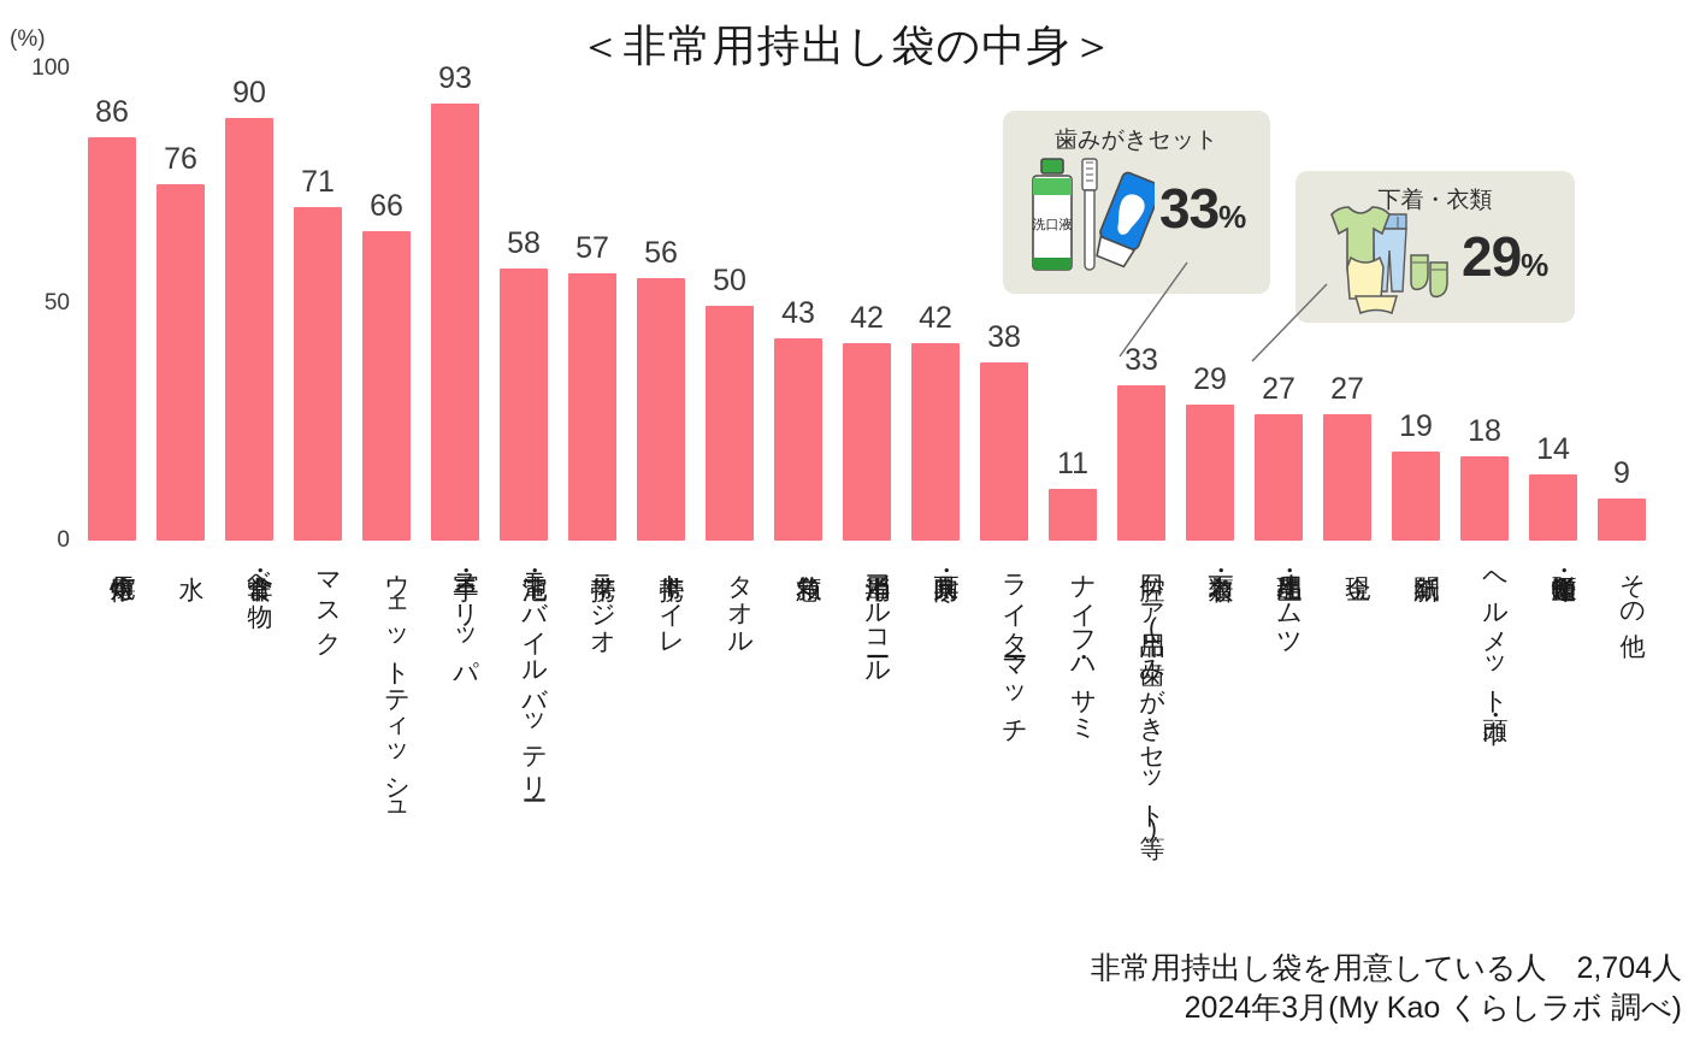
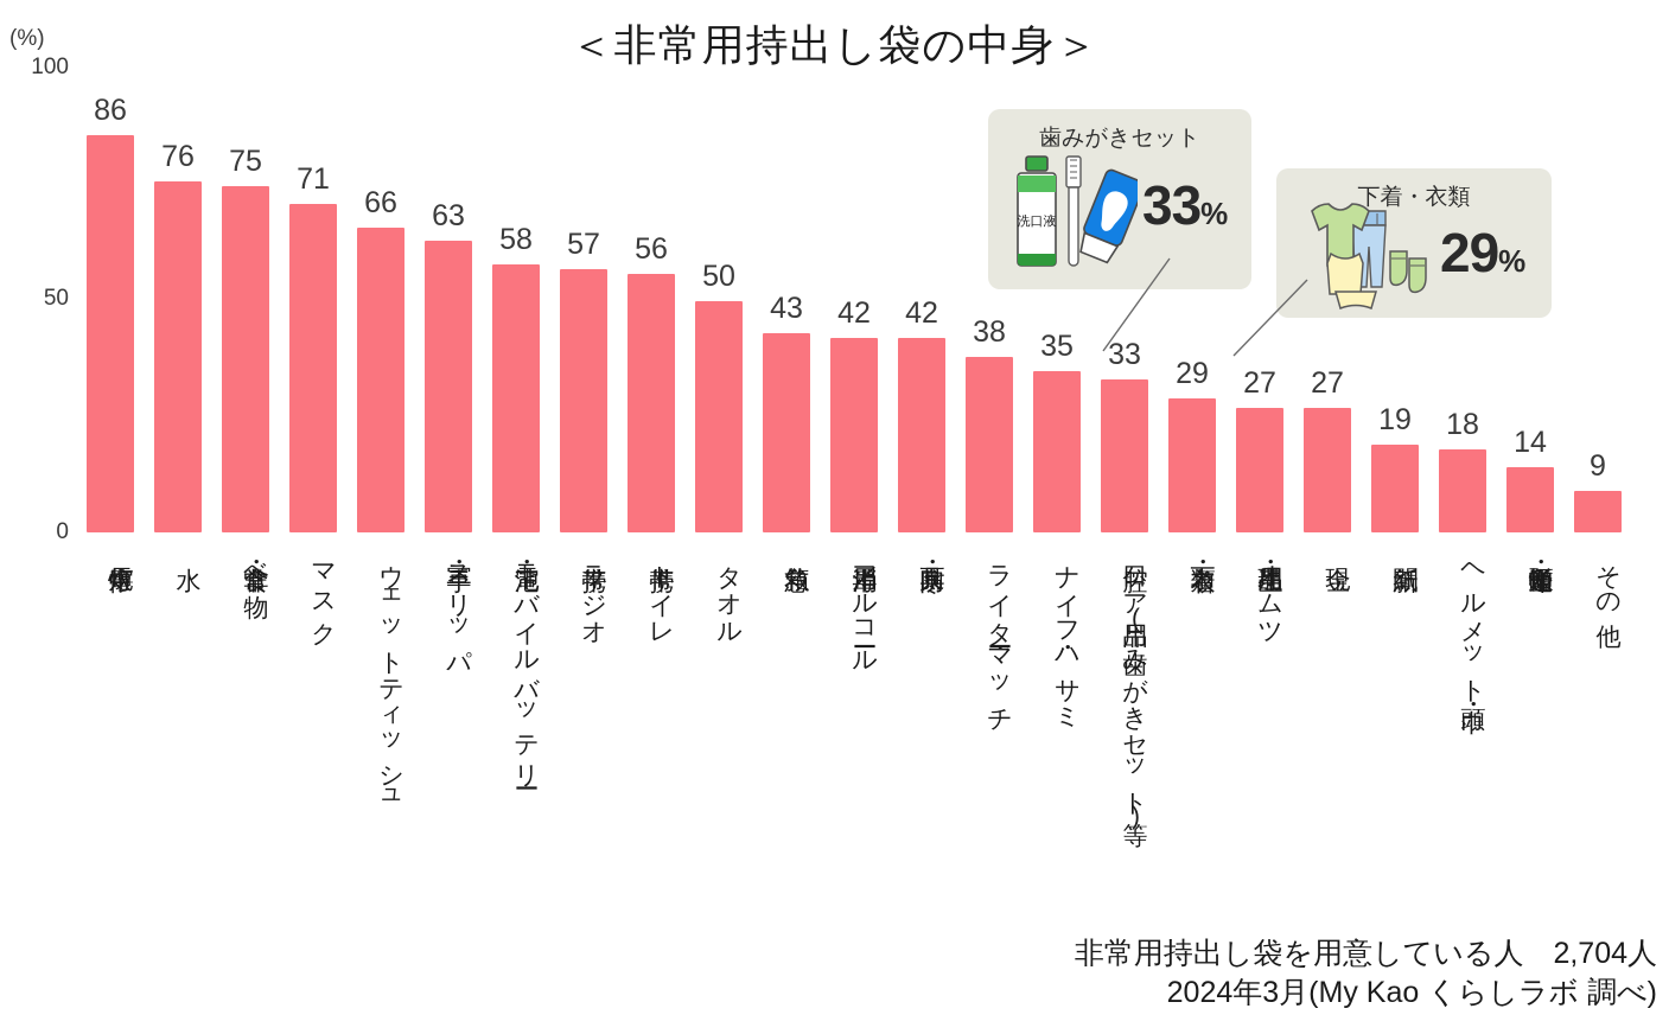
非常食・食べ物: 90 -> 75
軍手・スリッパ: 93 -> 63
ナイフ・ハサミ: 11 -> 35
